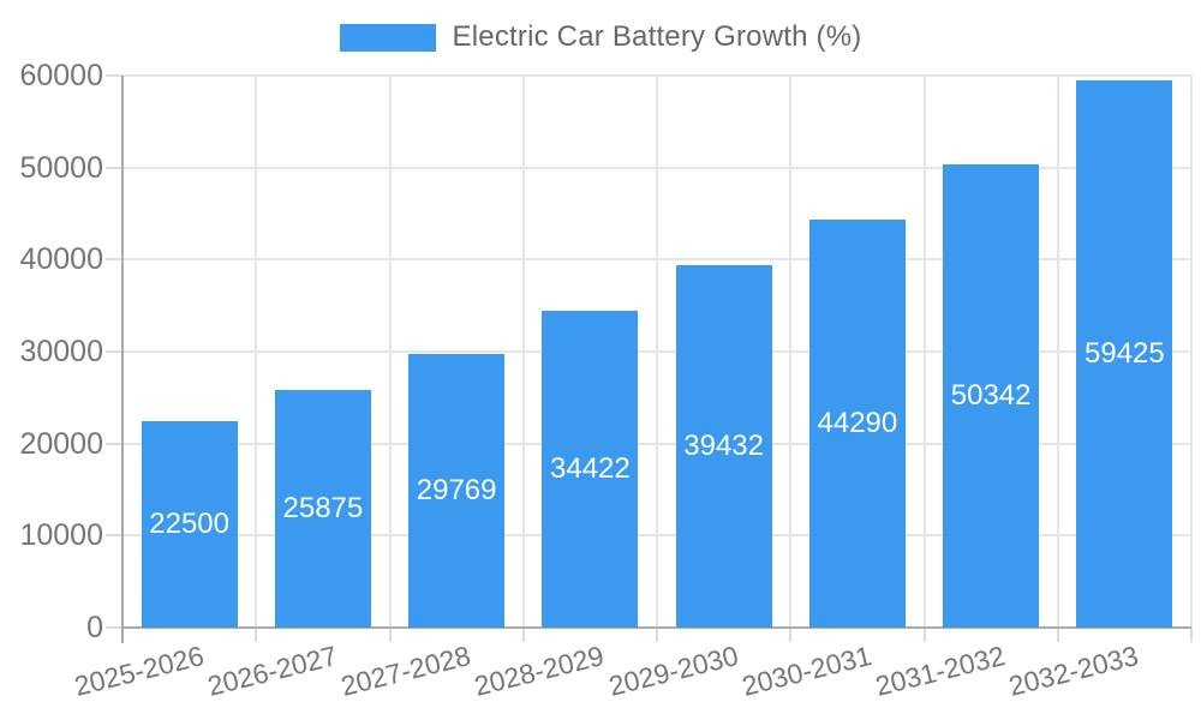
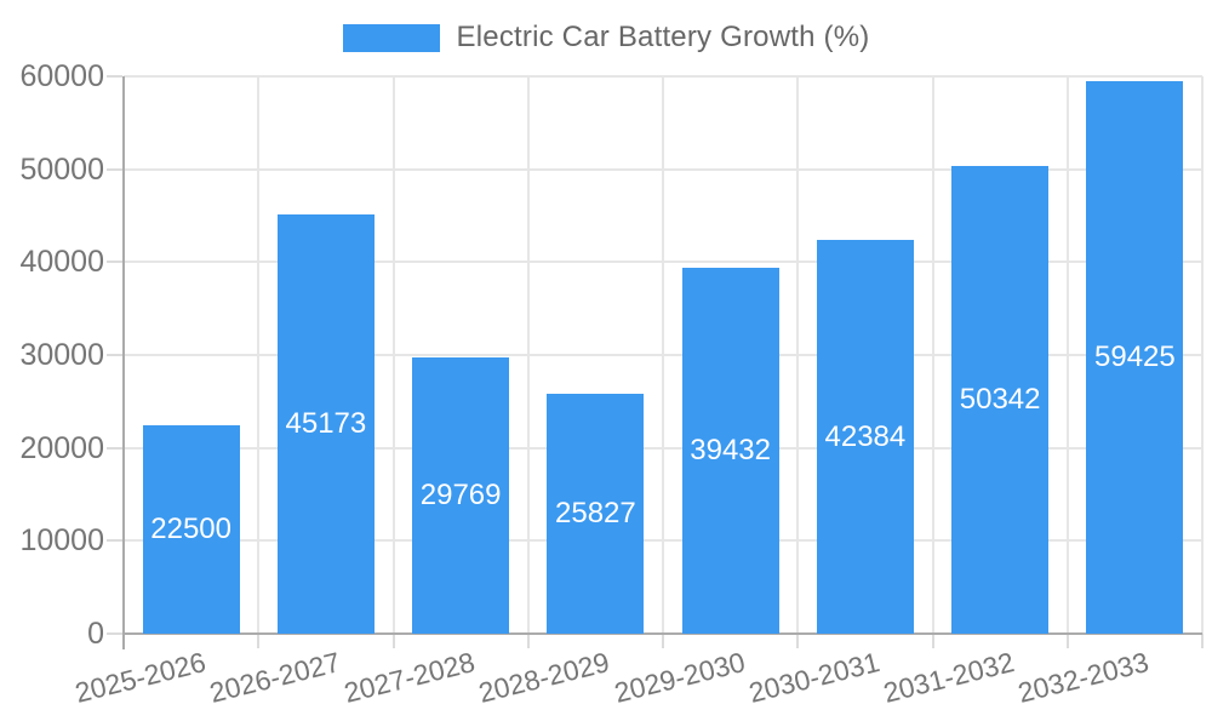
2026-2027: 25875 -> 45173
2028-2029: 34422 -> 25827
2030-2031: 44290 -> 42384
